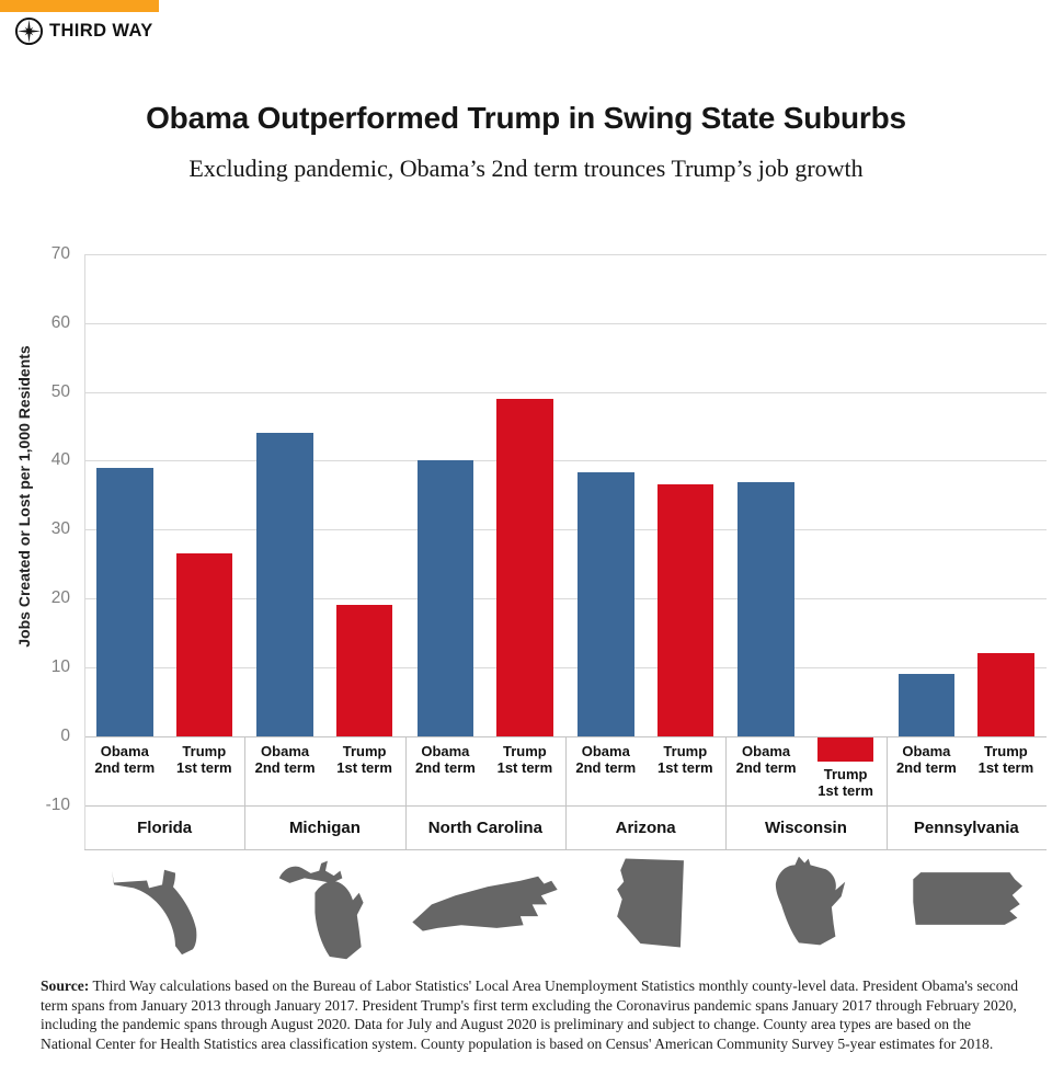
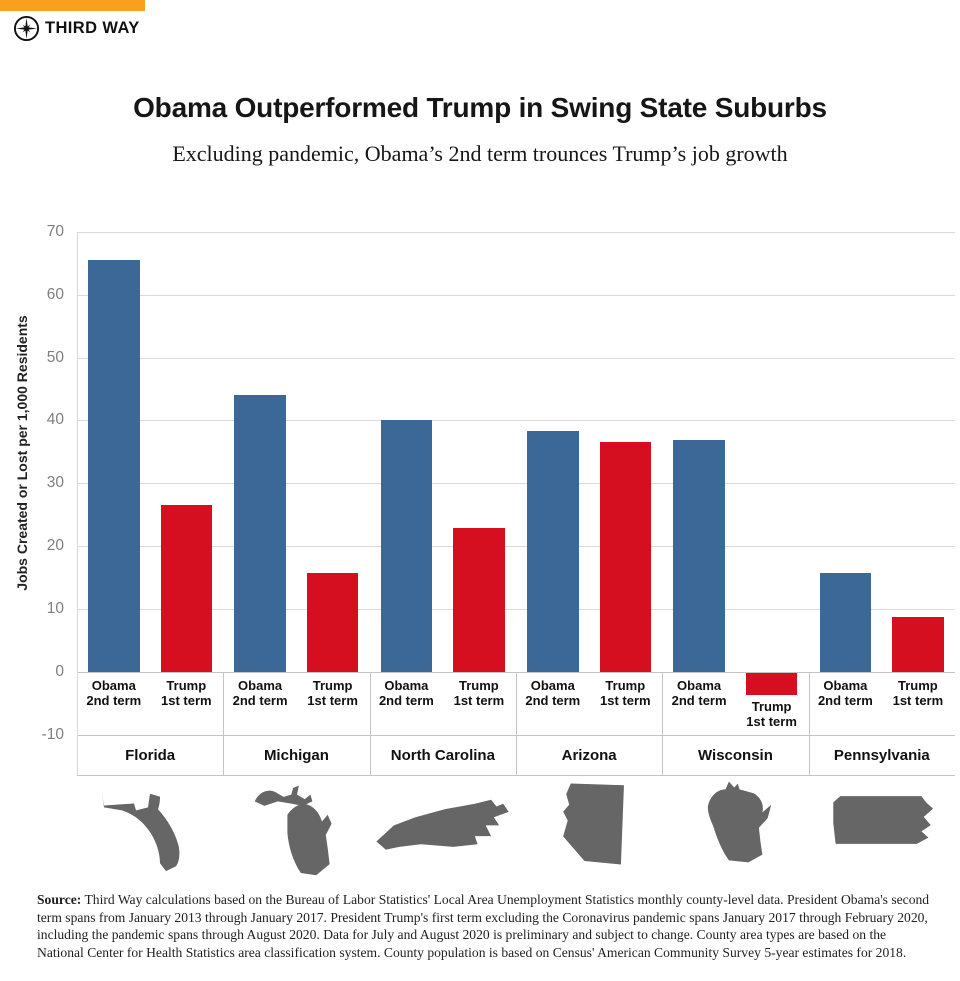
Obama 2nd term/Florida: 39 -> 66
Trump 1st term/Michigan: 19 -> 16
Trump 1st term/North Carolina: 49 -> 23
Obama 2nd term/Pennsylvania: 9 -> 16
Trump 1st term/Pennsylvania: 12 -> 9
